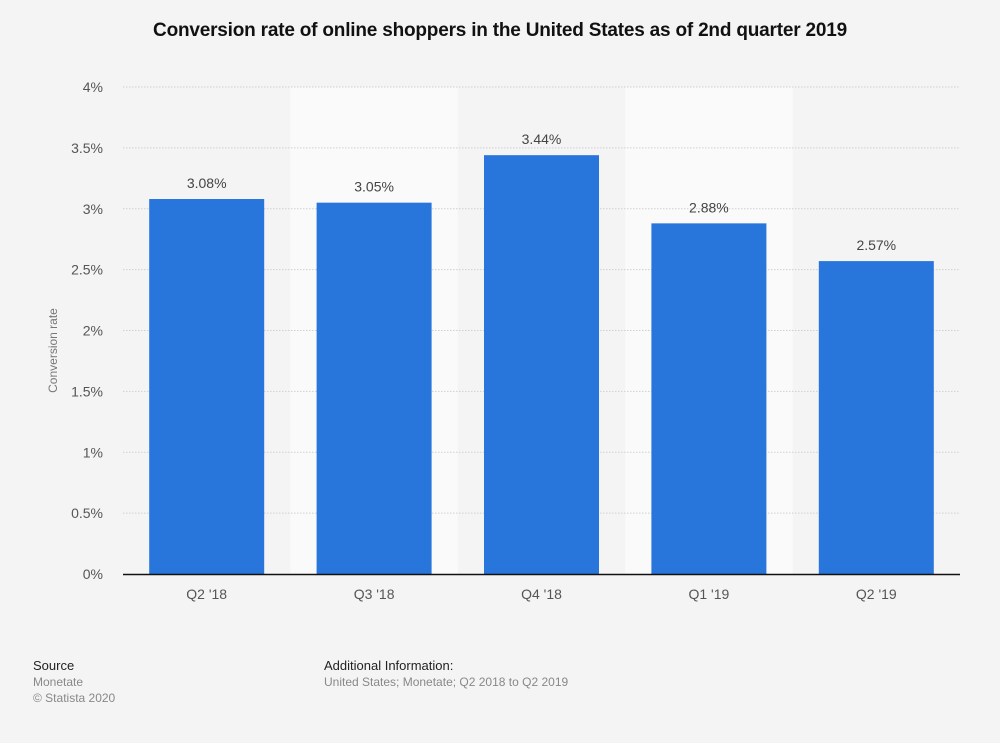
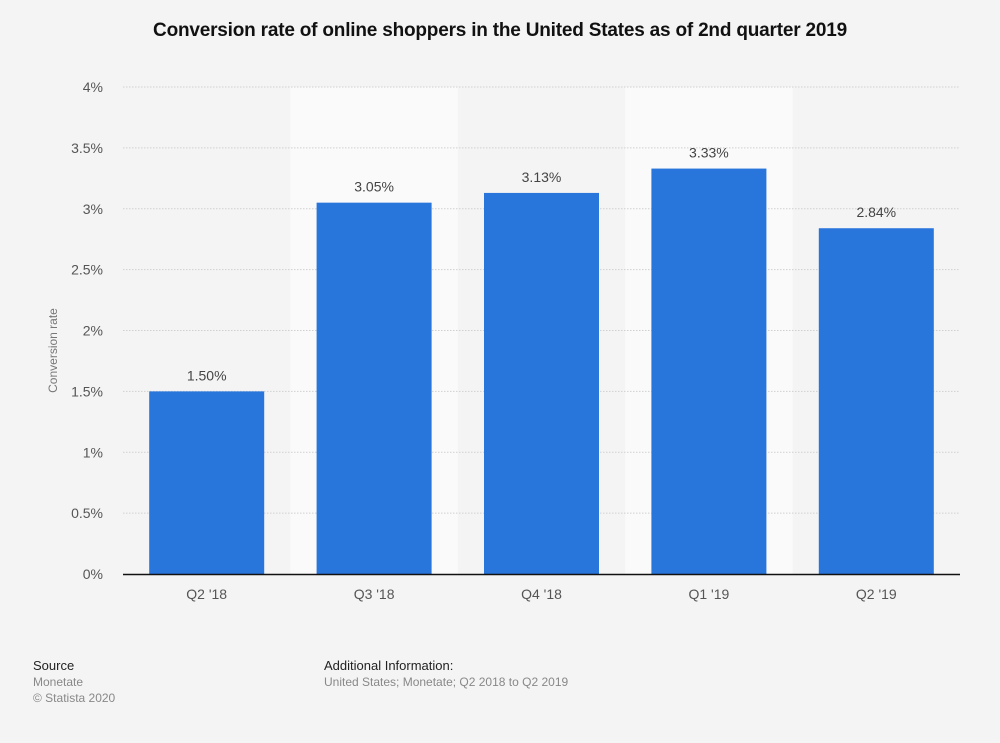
Q2 '18: 3.08% -> 1.50%
Q4 '18: 3.44% -> 3.13%
Q1 '19: 2.88% -> 3.33%
Q2 '19: 2.57% -> 2.84%
